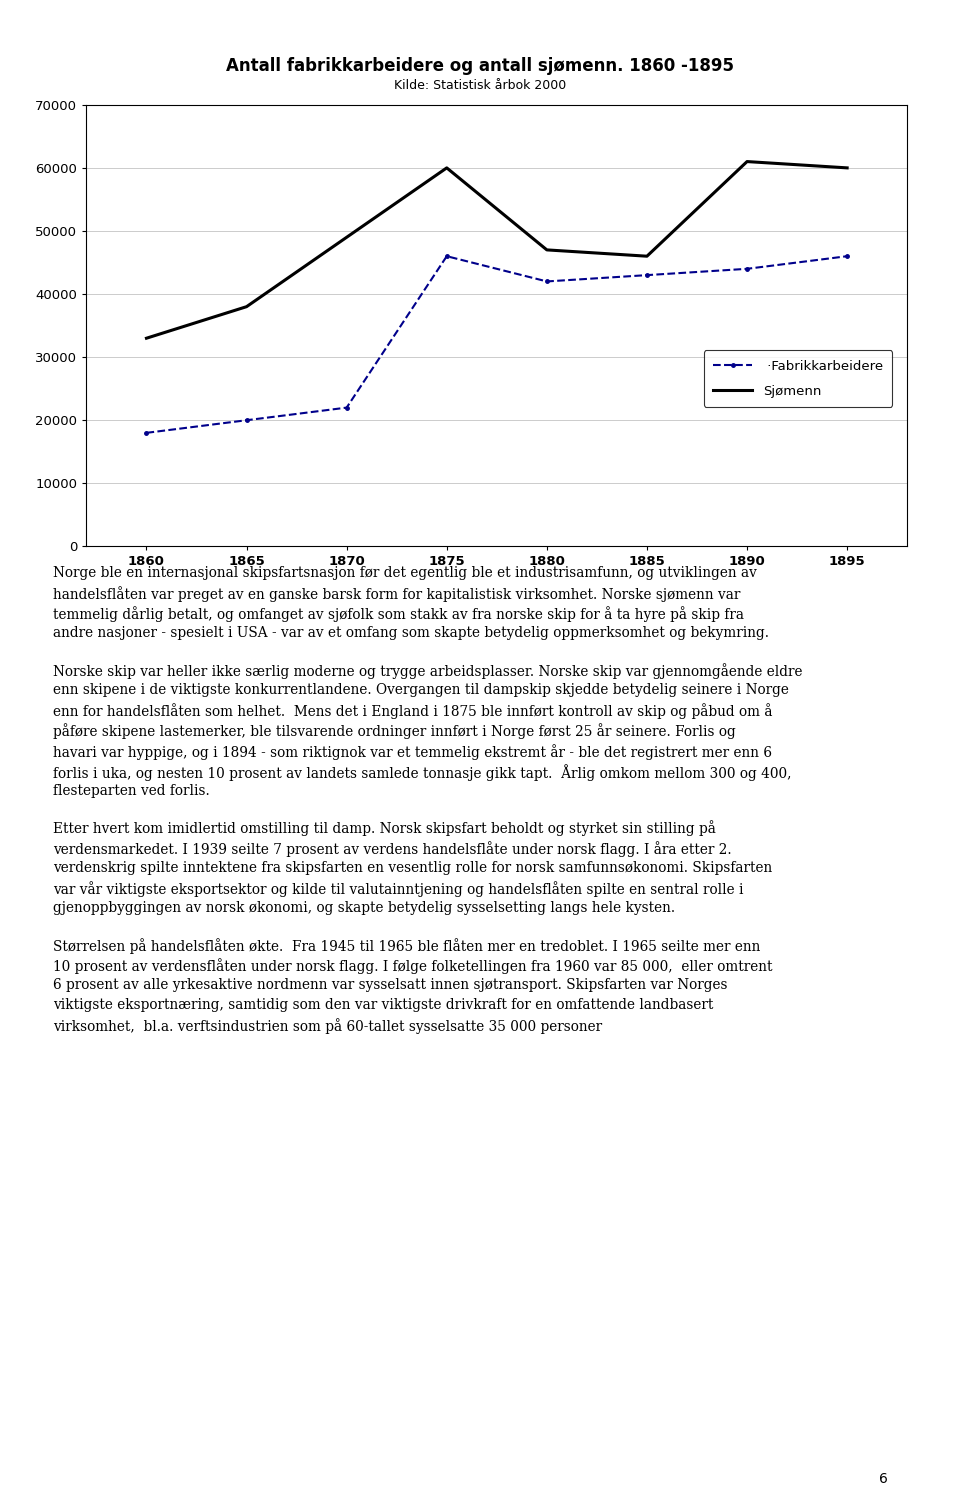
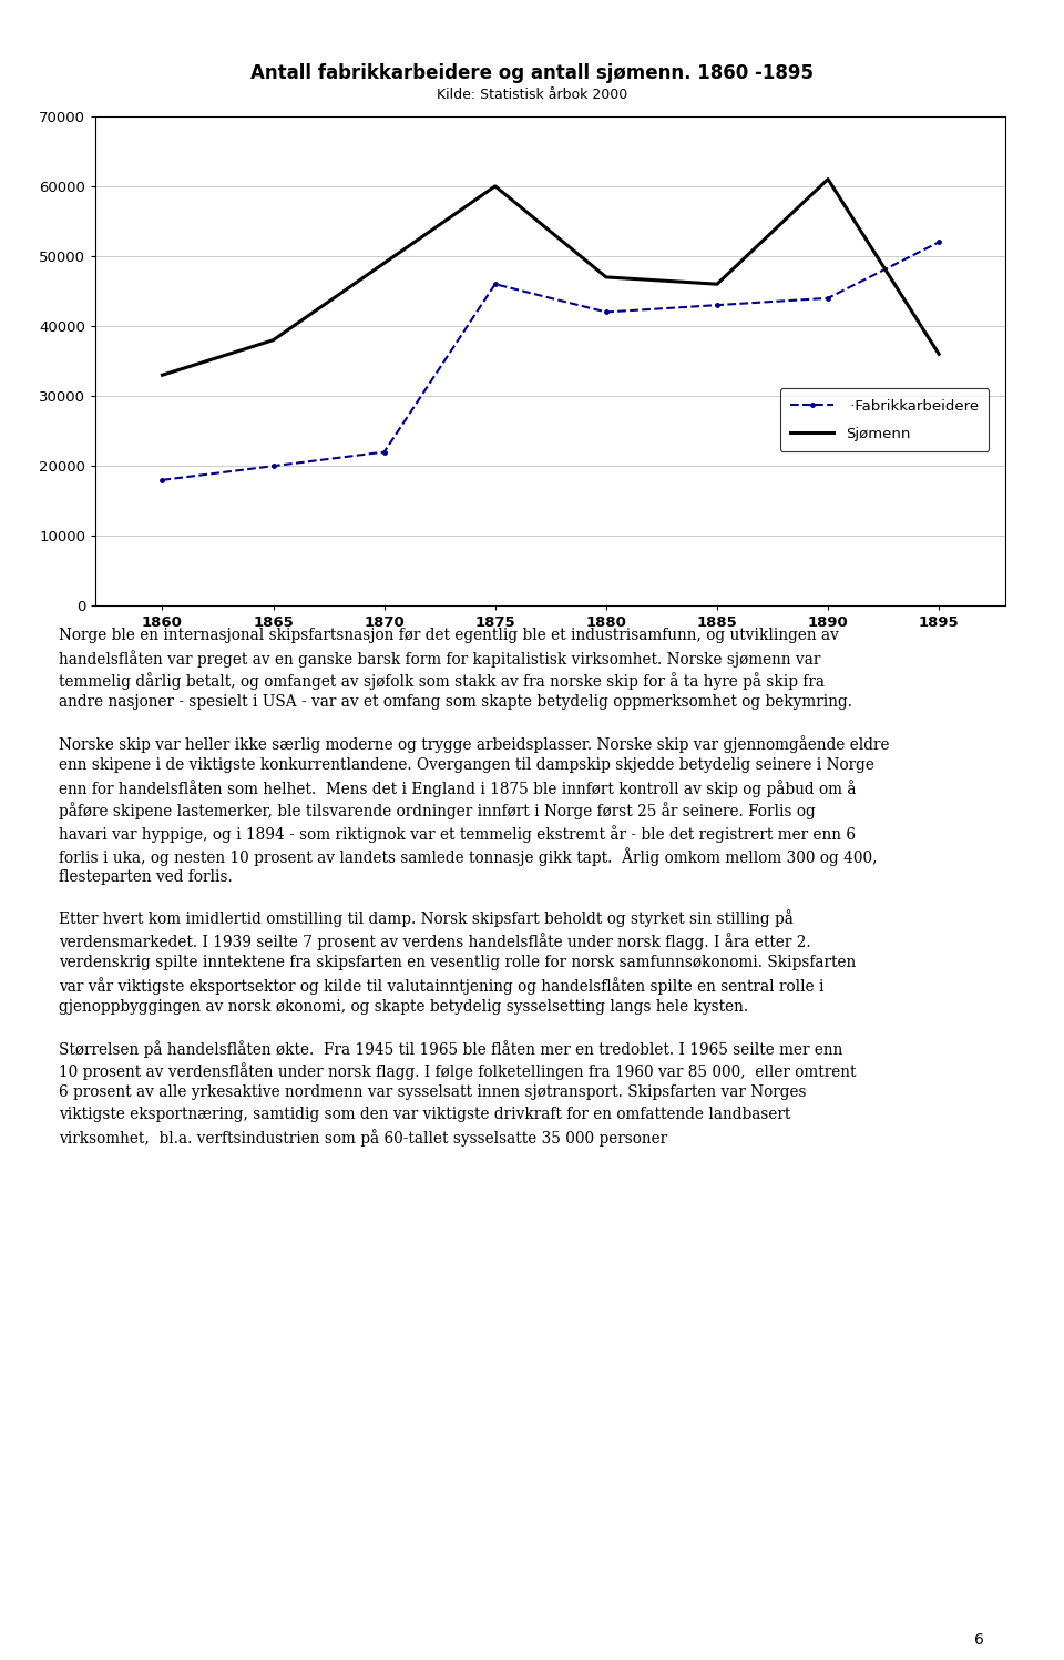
·Fabrikkarbeidere/1895: 46000 -> 52000
Sjømenn/1895: 60000 -> 36000
